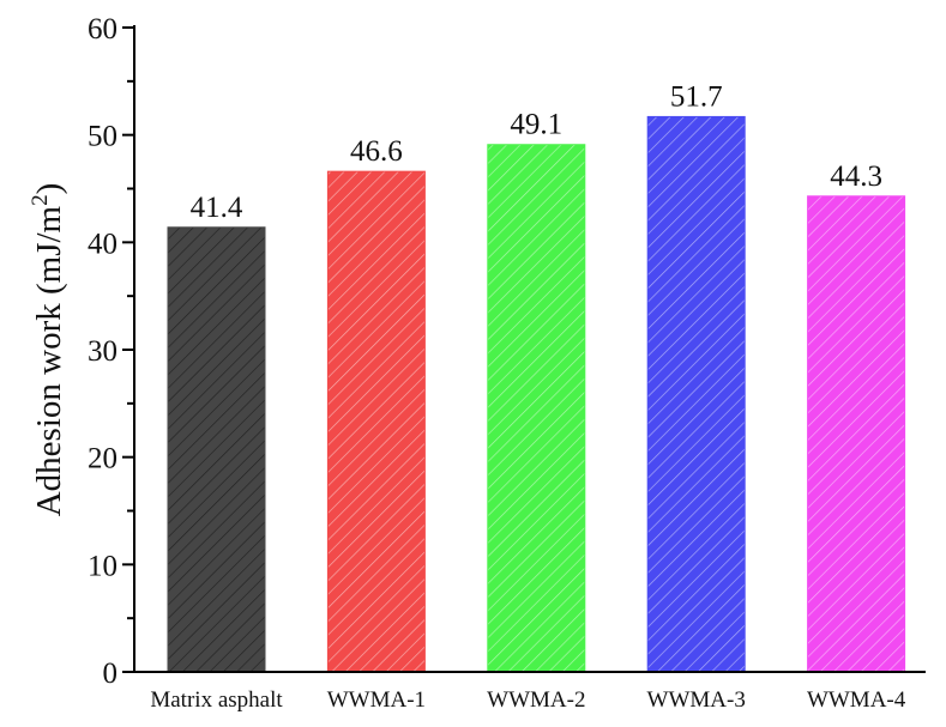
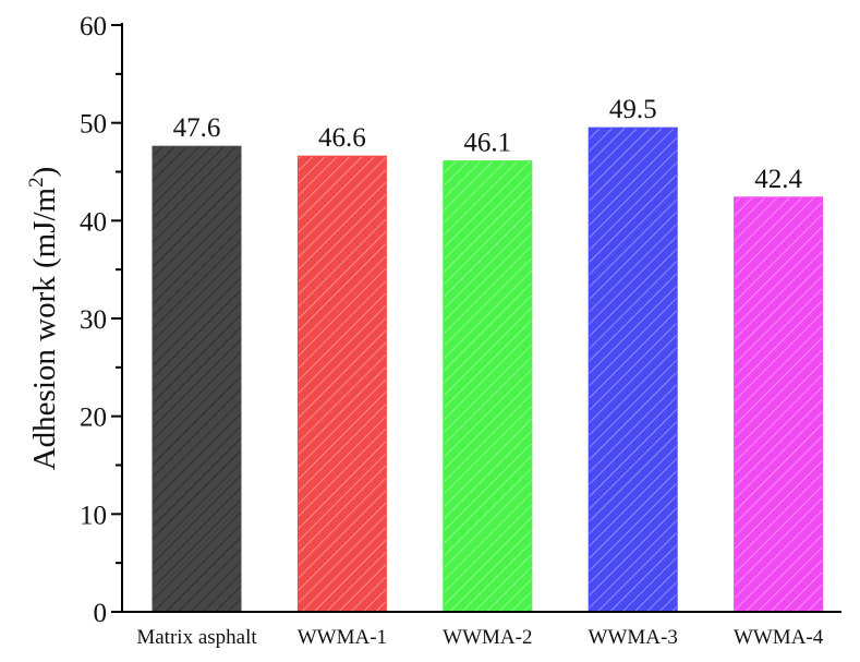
Matrix asphalt: 41.4 -> 47.6
WWMA-2: 49.1 -> 46.1
WWMA-3: 51.7 -> 49.5
WWMA-4: 44.3 -> 42.4
